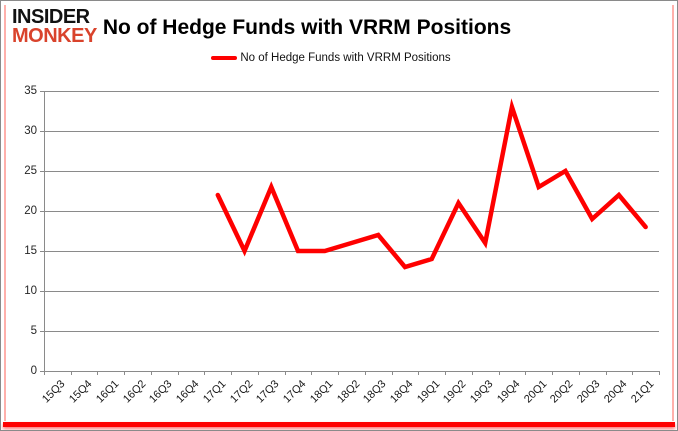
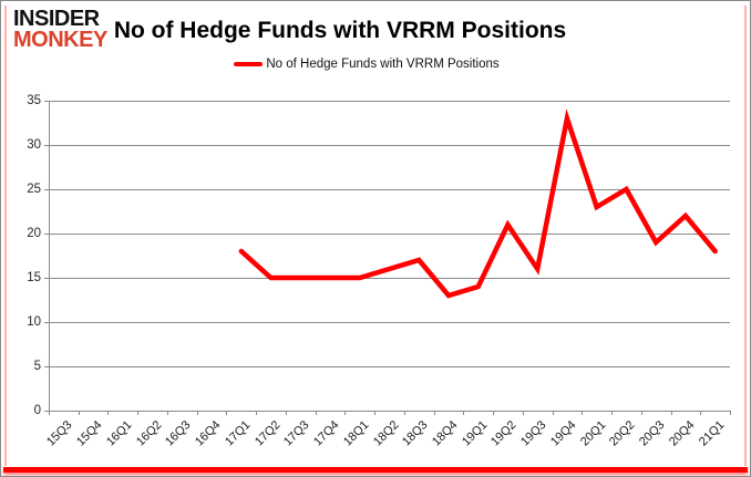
17Q1: 22 -> 18
17Q3: 23 -> 15
